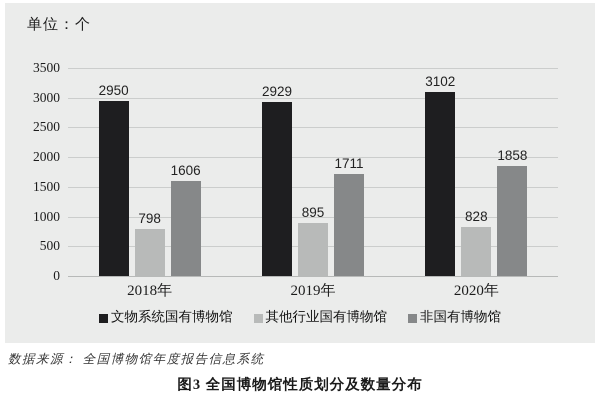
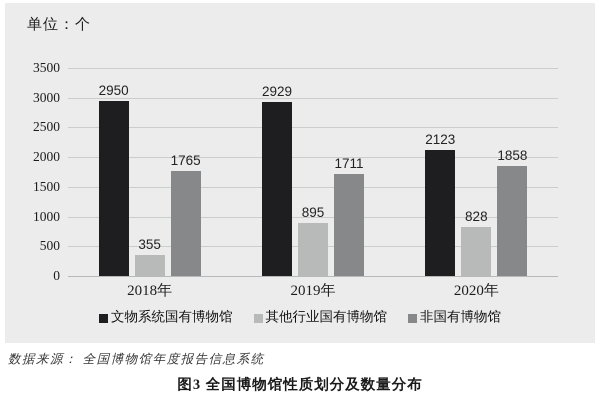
其他行业国有博物馆/2018年: 798 -> 355
非国有博物馆/2018年: 1606 -> 1765
文物系统国有博物馆/2020年: 3102 -> 2123
